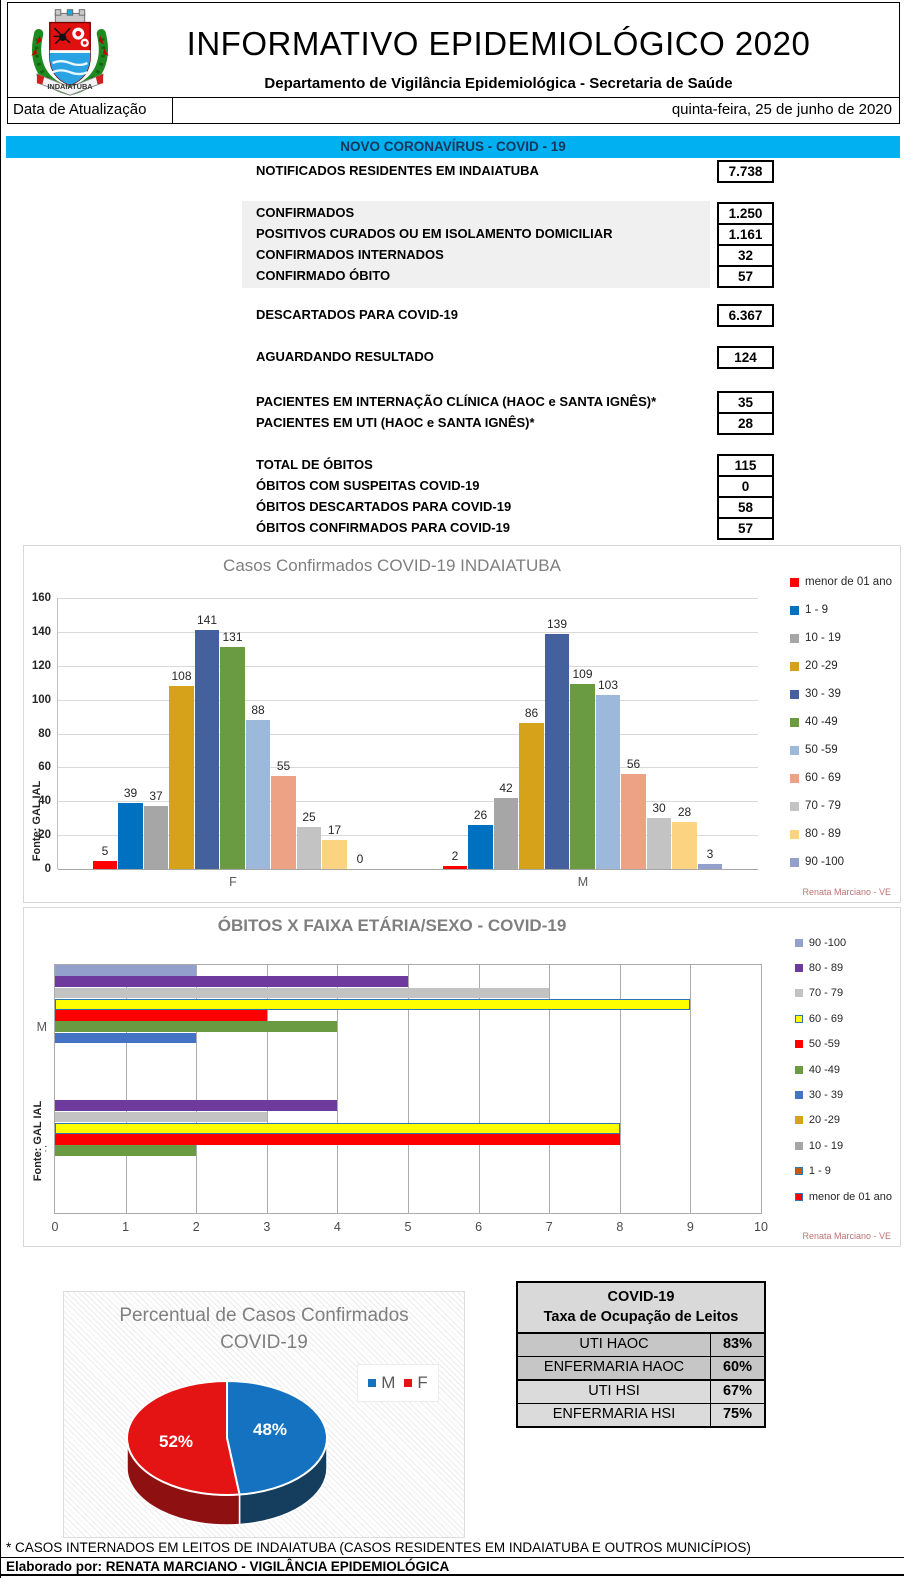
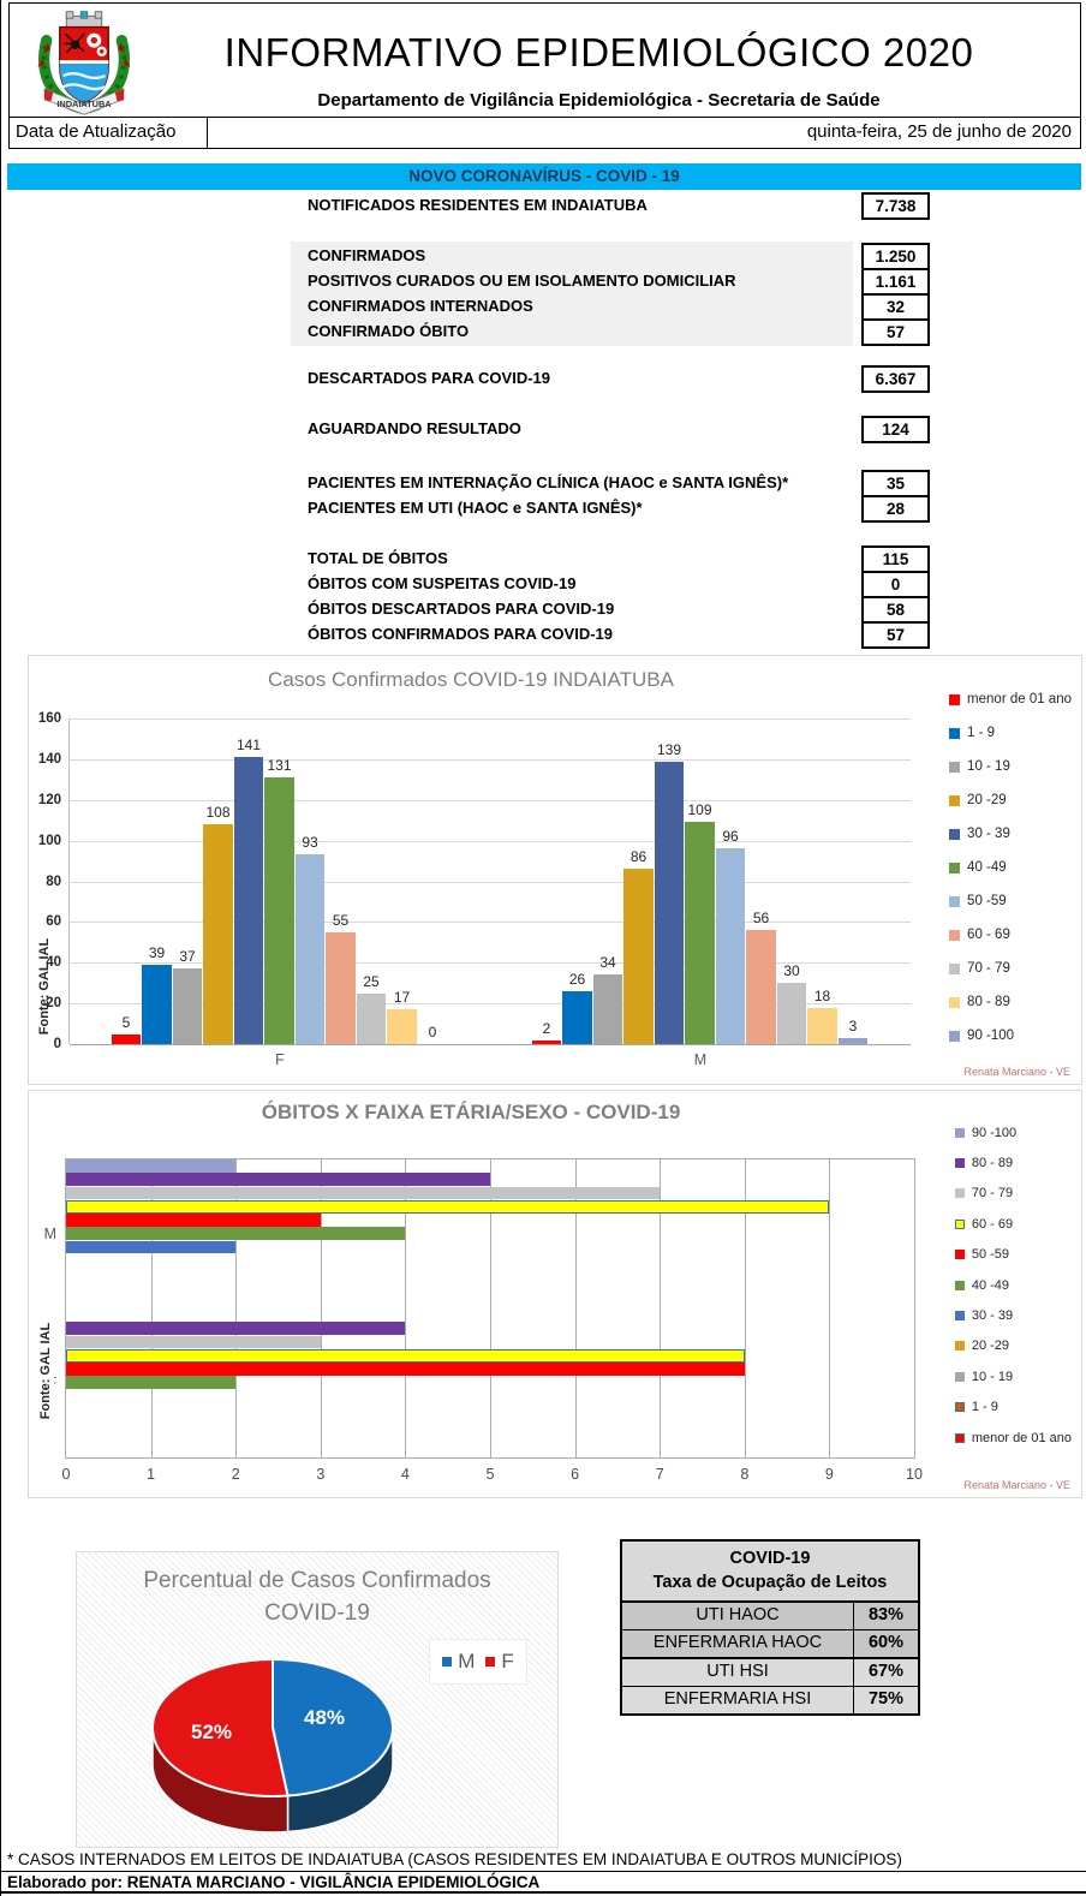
Casos Confirmados COVID-19 INDAIATUBA/50 -59/F: 88 -> 93
Casos Confirmados COVID-19 INDAIATUBA/10 - 19/M: 42 -> 34
Casos Confirmados COVID-19 INDAIATUBA/50 -59/M: 103 -> 96
Casos Confirmados COVID-19 INDAIATUBA/80 - 89/M: 28 -> 18
